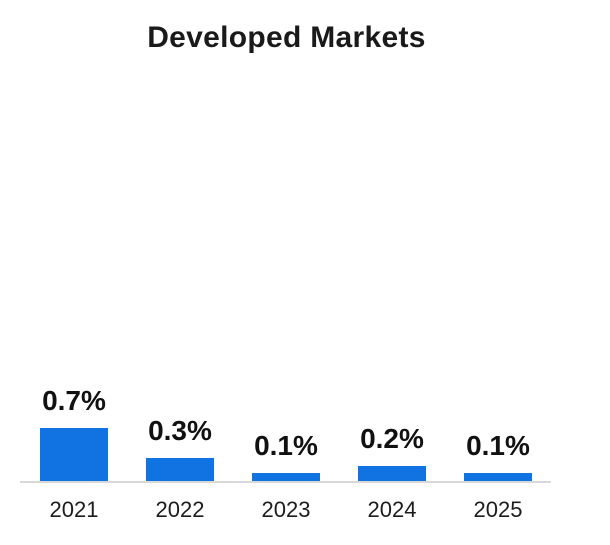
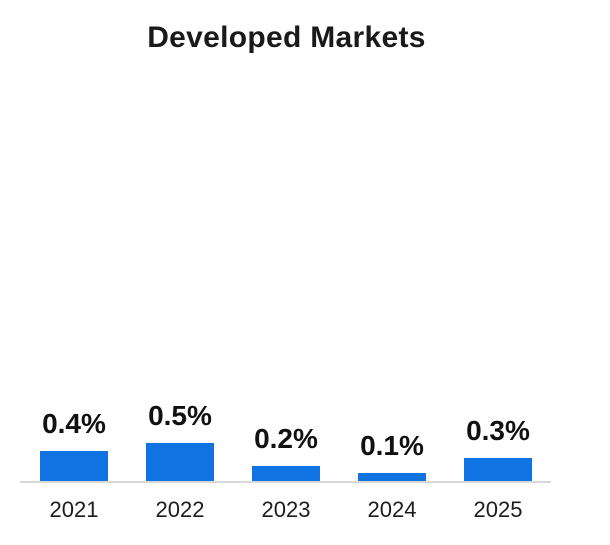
2021: 0.7% -> 0.4%
2022: 0.3% -> 0.5%
2023: 0.1% -> 0.2%
2024: 0.2% -> 0.1%
2025: 0.1% -> 0.3%
